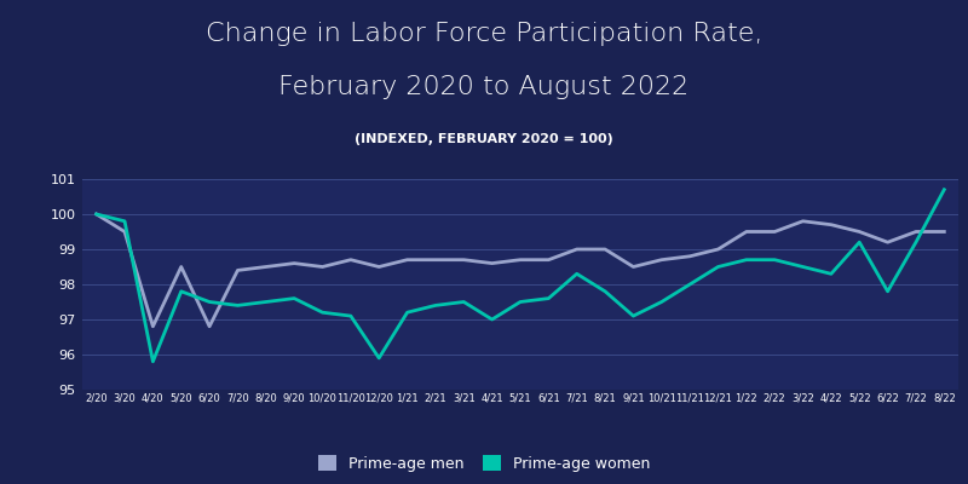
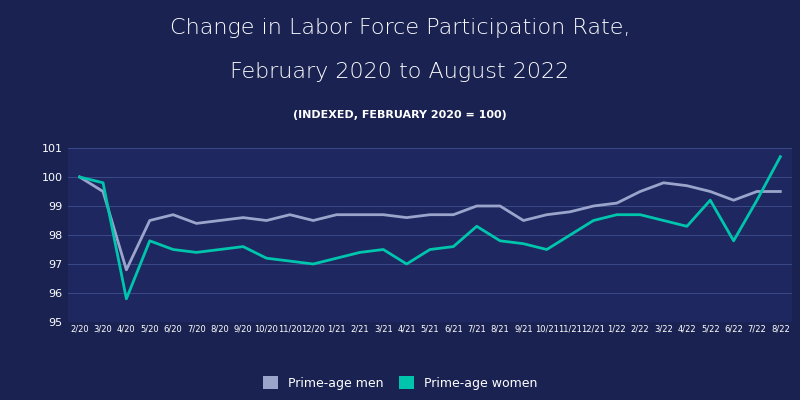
Prime-age men/6/20: 96.8 -> 98.7
Prime-age women/12/20: 95.9 -> 97.0
Prime-age women/9/21: 97.1 -> 97.7
Prime-age men/1/22: 99.5 -> 99.1
